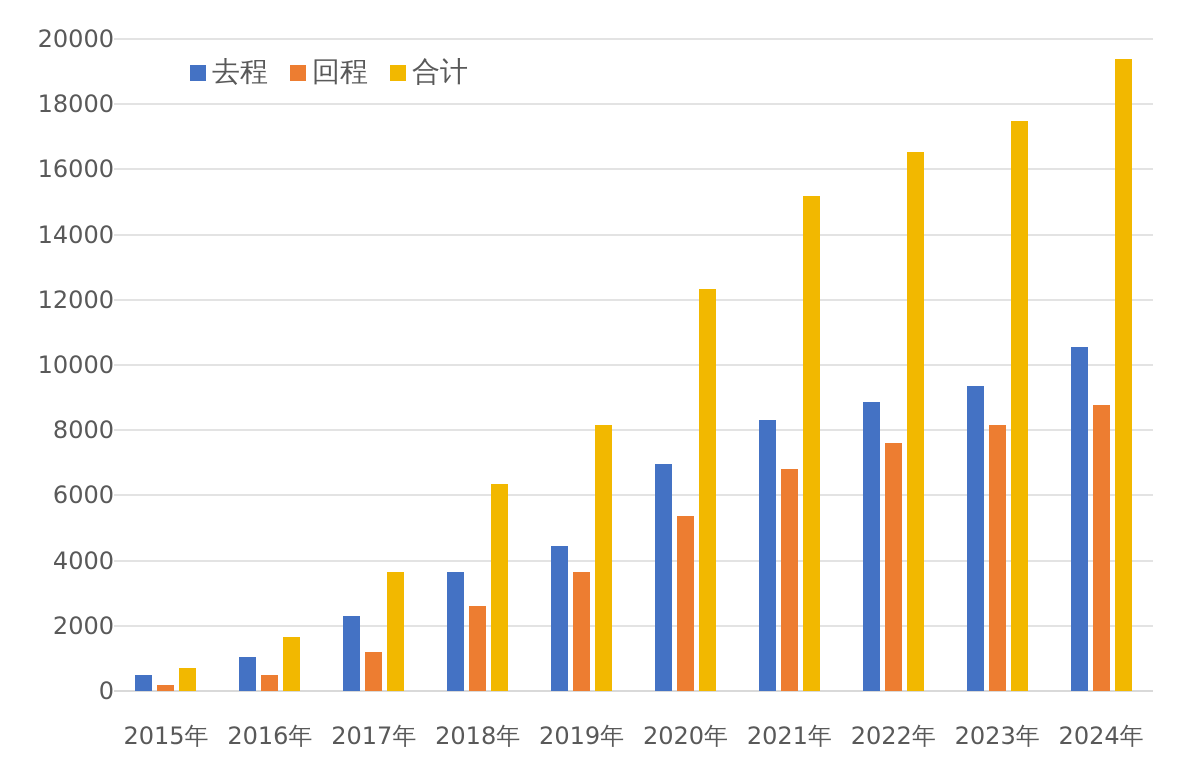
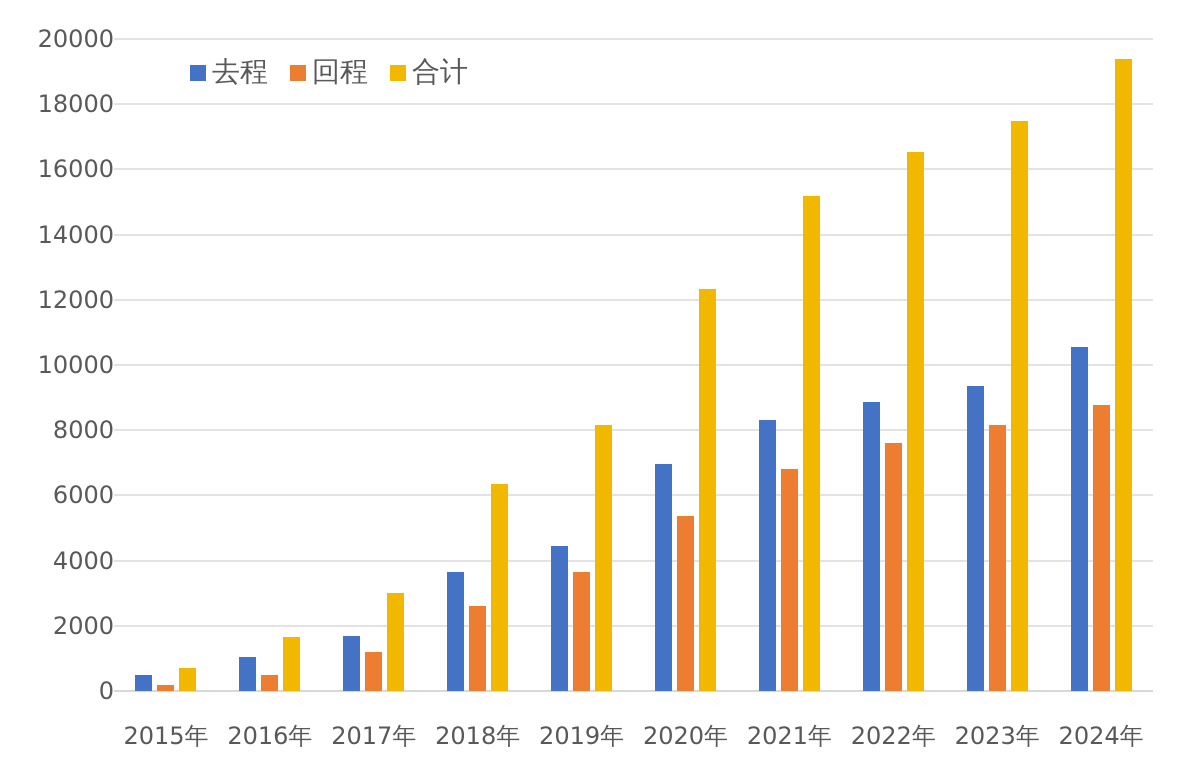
去程/2017年: 2300 -> 1700
合计/2017年: 3600 -> 3000
